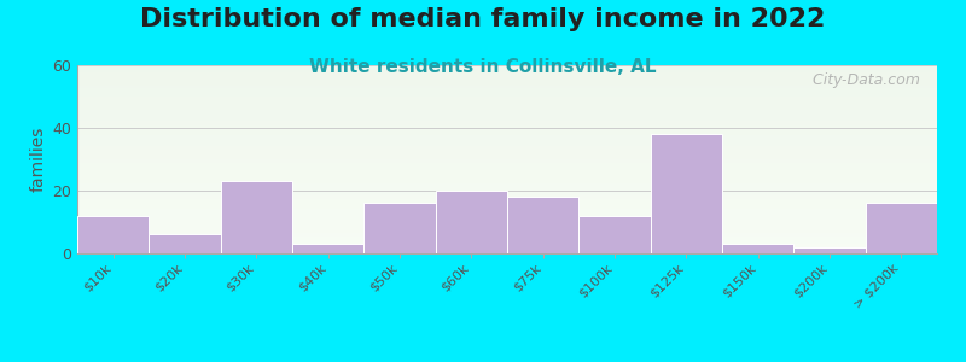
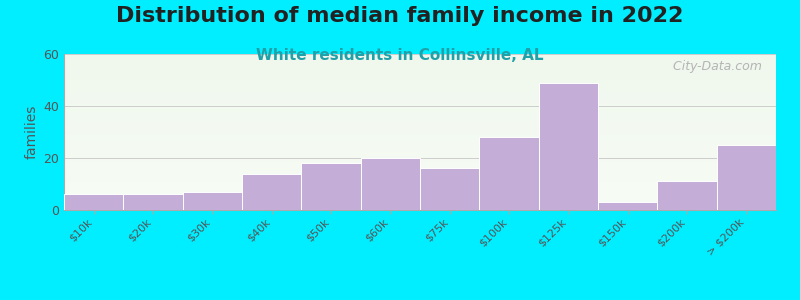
$10k: 12 -> 6
$30k: 23 -> 7
$40k: 3 -> 14
$50k: 16 -> 18
$75k: 18 -> 16
$100k: 12 -> 28
$125k: 38 -> 49
$200k: 2 -> 11
> $200k: 16 -> 25
